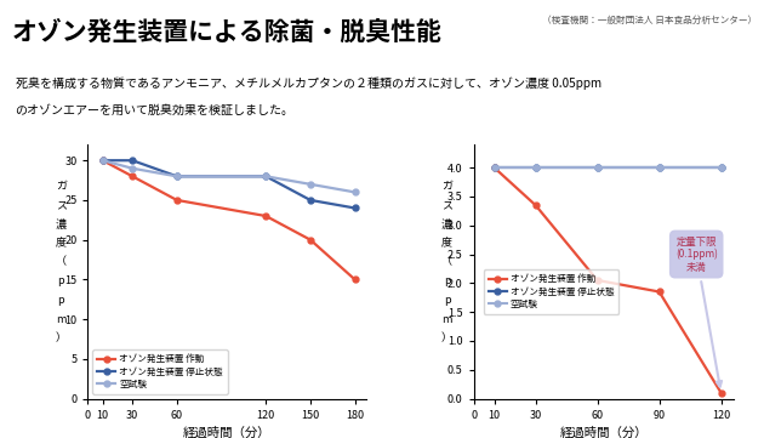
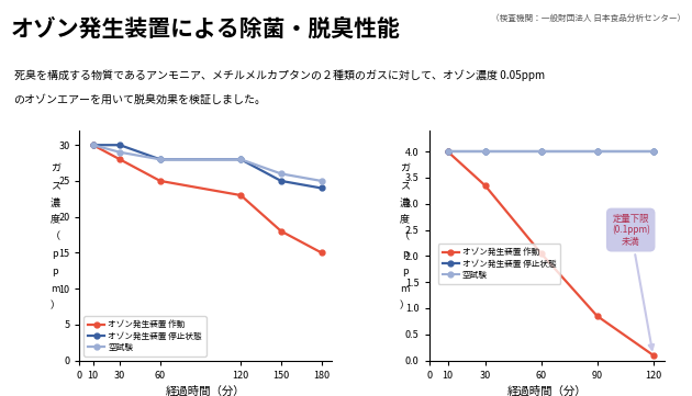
オゾン発生装置 作動/150: 20 -> 18
空試験/150: 27 -> 26
空試験/180: 26 -> 25
オゾン発生装置 作動/90: 1.85 -> 0.85
